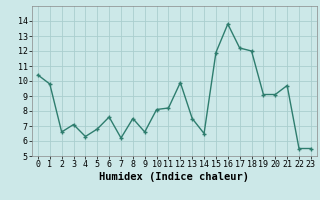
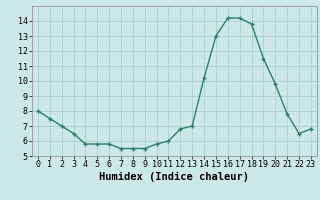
0: 10.4 -> 8.0
1: 9.8 -> 7.5
2: 6.6 -> 7.0
3: 7.1 -> 6.5
4: 6.3 -> 5.8
5: 6.8 -> 5.8
6: 7.6 -> 5.8
7: 6.2 -> 5.5
8: 7.5 -> 5.5
9: 6.6 -> 5.5
10: 8.1 -> 5.8
11: 8.2 -> 6.0
12: 9.9 -> 6.8
13: 7.5 -> 7.0
14: 6.5 -> 10.2
15: 11.9 -> 13.0
16: 13.8 -> 14.2
17: 12.2 -> 14.2
18: 12.0 -> 13.8
19: 9.1 -> 11.5
20: 9.1 -> 9.8
21: 9.7 -> 7.8
22: 5.5 -> 6.5
23: 5.5 -> 6.8
